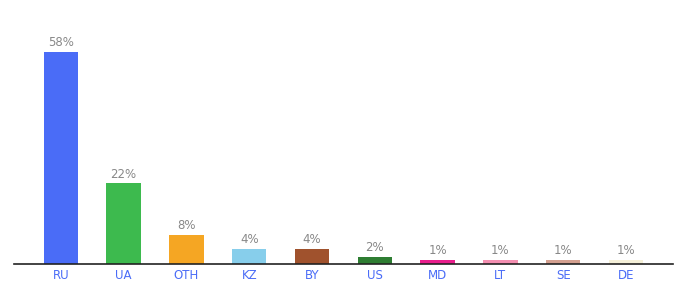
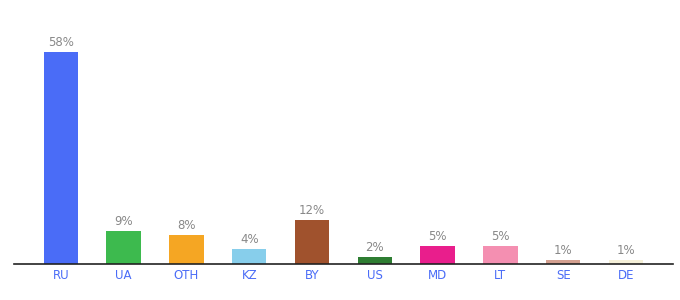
UA: 22% -> 9%
BY: 4% -> 12%
MD: 1% -> 5%
LT: 1% -> 5%
